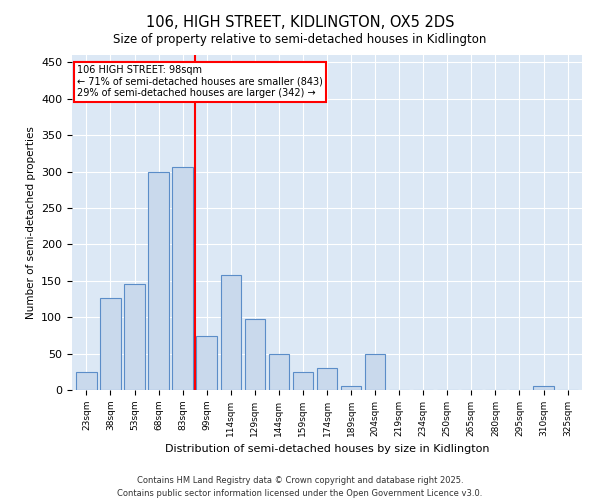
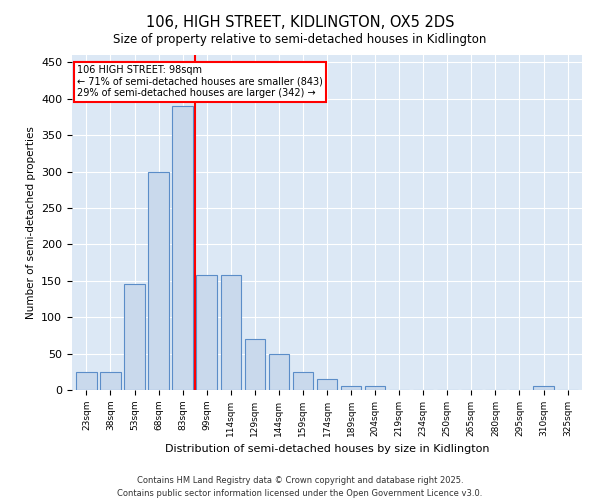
38sqm: 126 -> 25
83sqm: 306 -> 390
99sqm: 74 -> 158
129sqm: 98 -> 70
174sqm: 30 -> 15
204sqm: 50 -> 5
